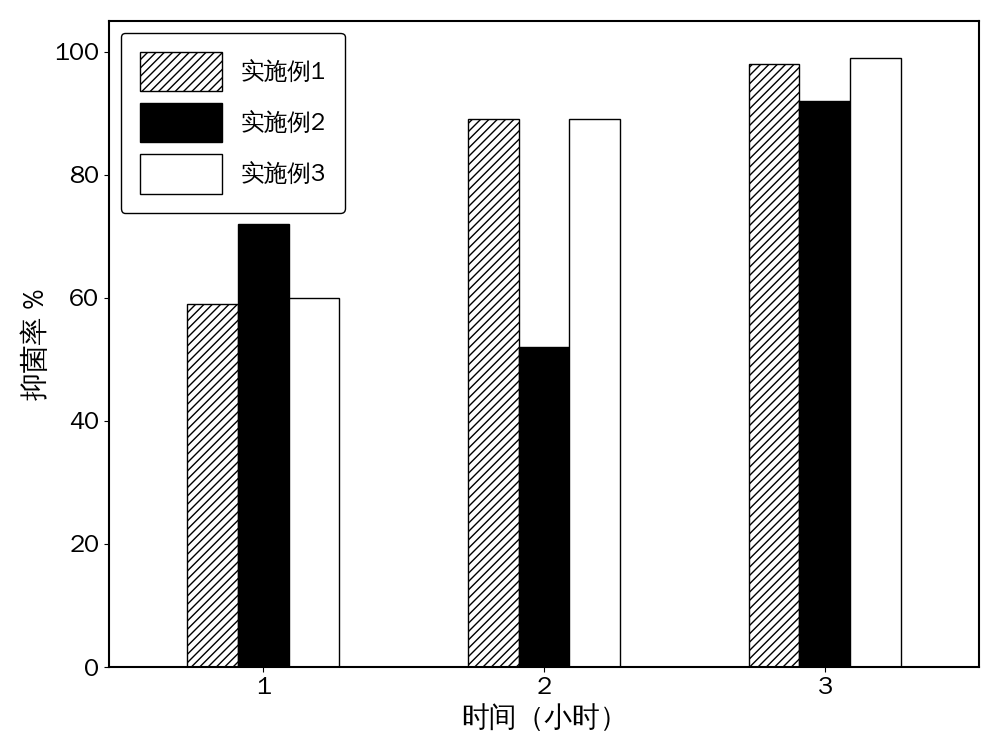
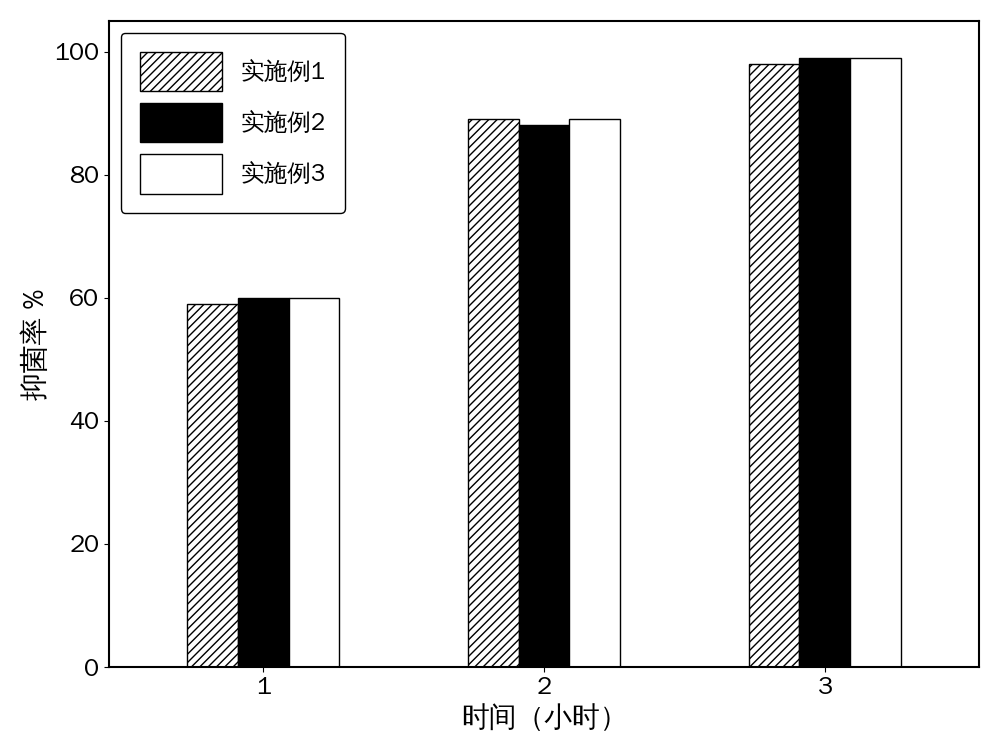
实施例2/1: 72 -> 60
实施例2/2: 52 -> 88
实施例2/3: 92 -> 99
